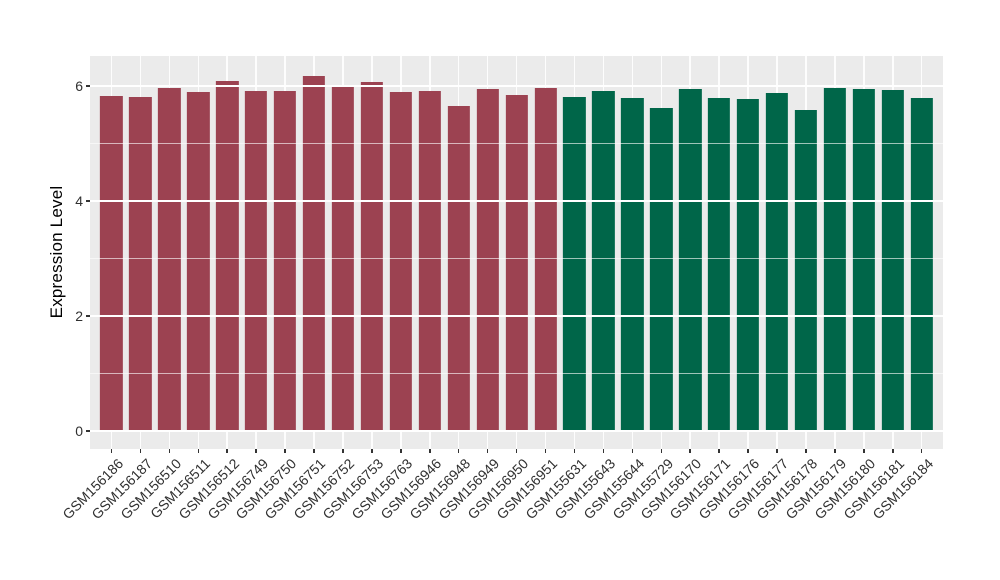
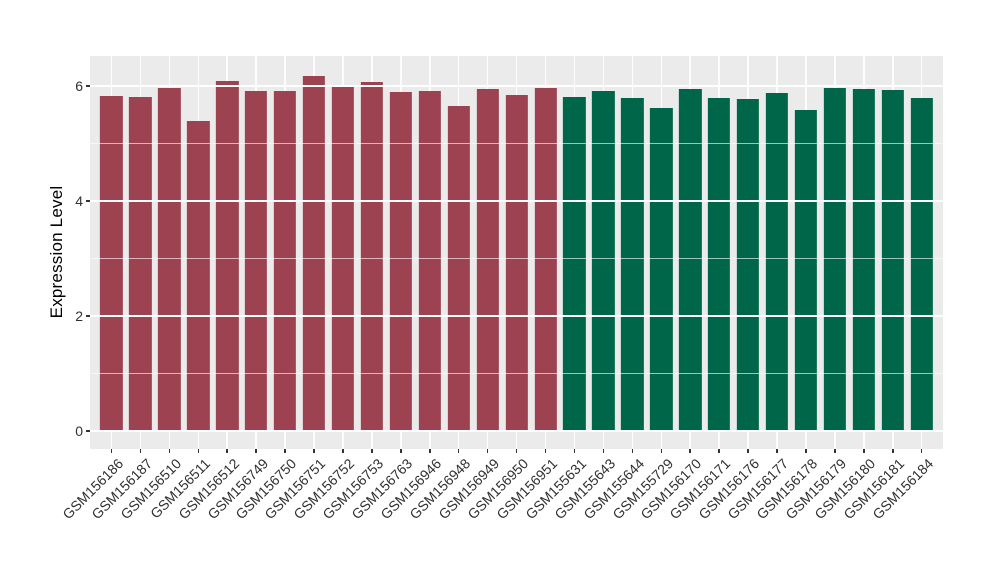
GSM156511: 5.9 -> 5.4
